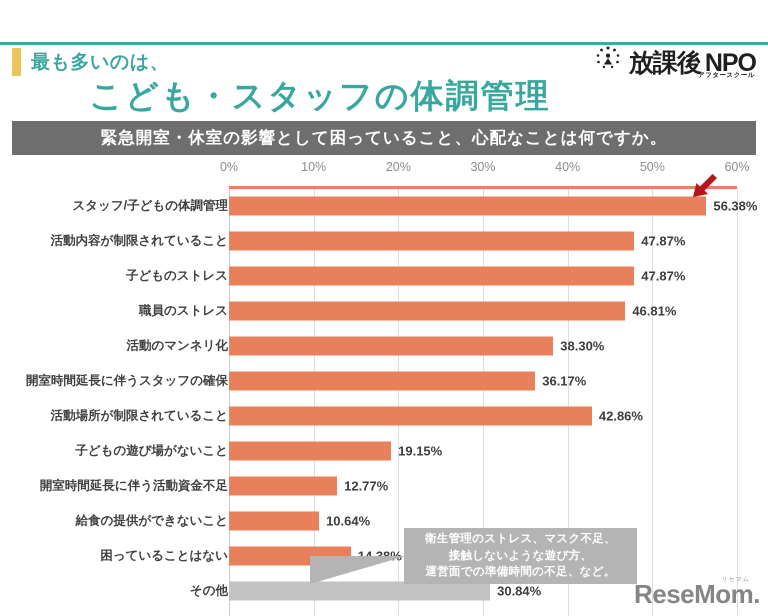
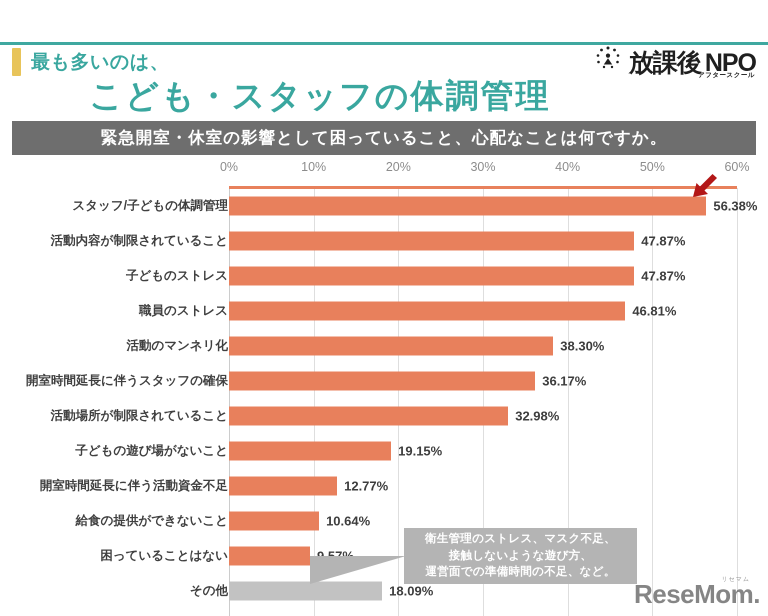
活動場所が制限されていること: 42.86% -> 32.98%
困っていることはない: 14.38% -> 9.57%
その他: 30.84% -> 18.09%
